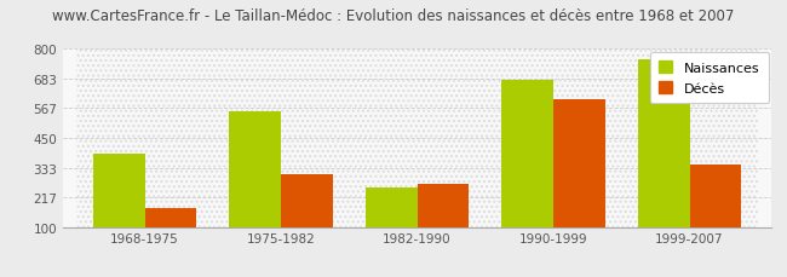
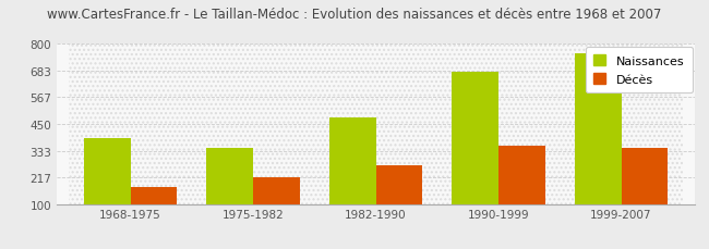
Naissances/1975-1982: 555 -> 345
Décès/1975-1982: 305 -> 215
Naissances/1982-1990: 255 -> 480
Décès/1990-1999: 600 -> 355
